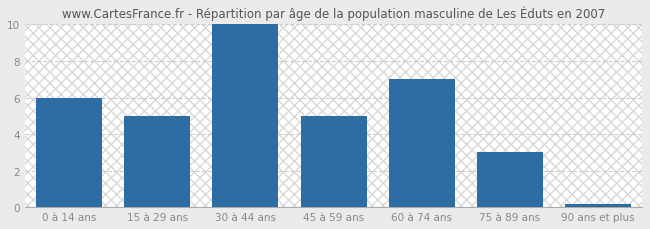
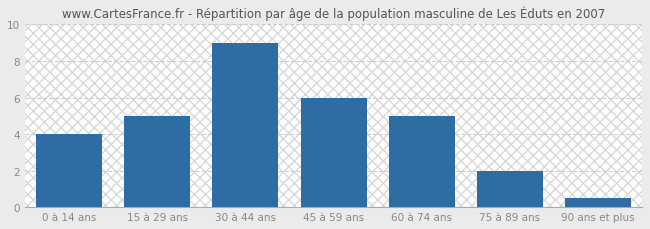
0 à 14 ans: 6.0 -> 4.0
30 à 44 ans: 10.0 -> 9.0
45 à 59 ans: 5.0 -> 6.0
60 à 74 ans: 7.0 -> 5.0
75 à 89 ans: 3.0 -> 2.0
90 ans et plus: 0.1 -> 0.5
